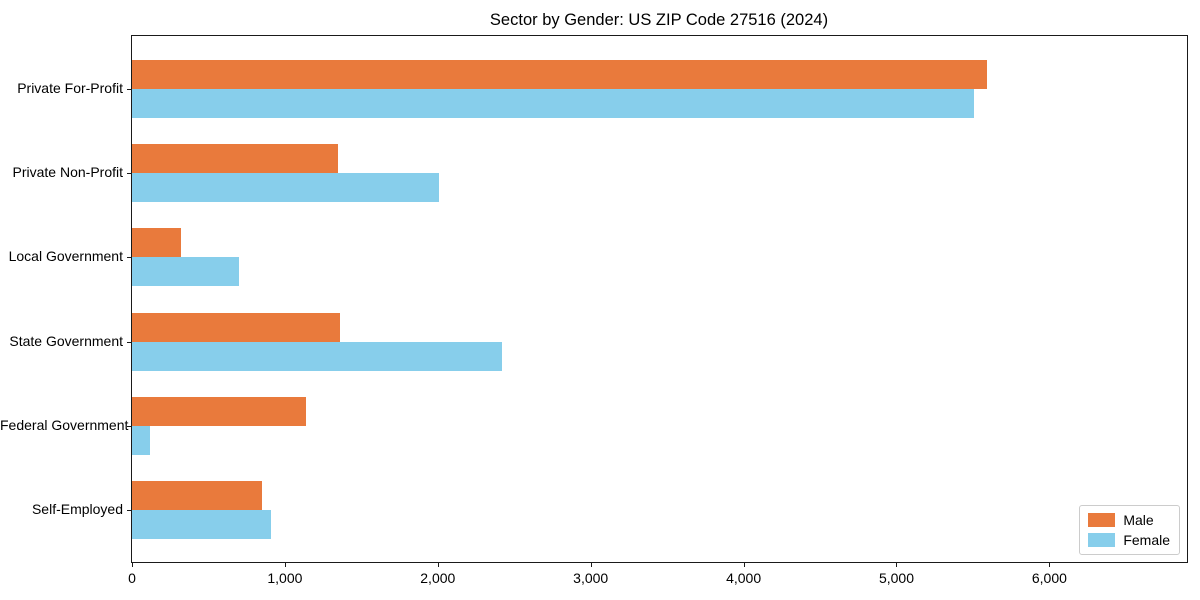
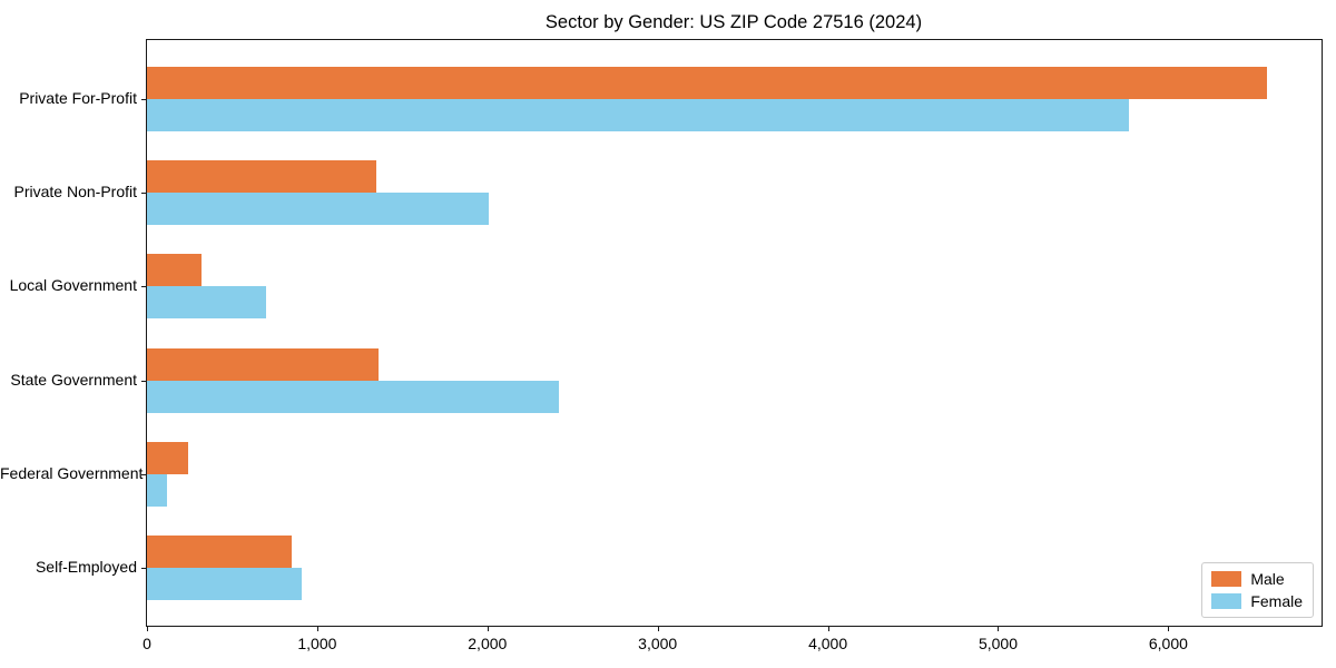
Male/Private For-Profit: 5590 -> 6580
Female/Private For-Profit: 5510 -> 5770
Male/Federal Government: 1140 -> 240
